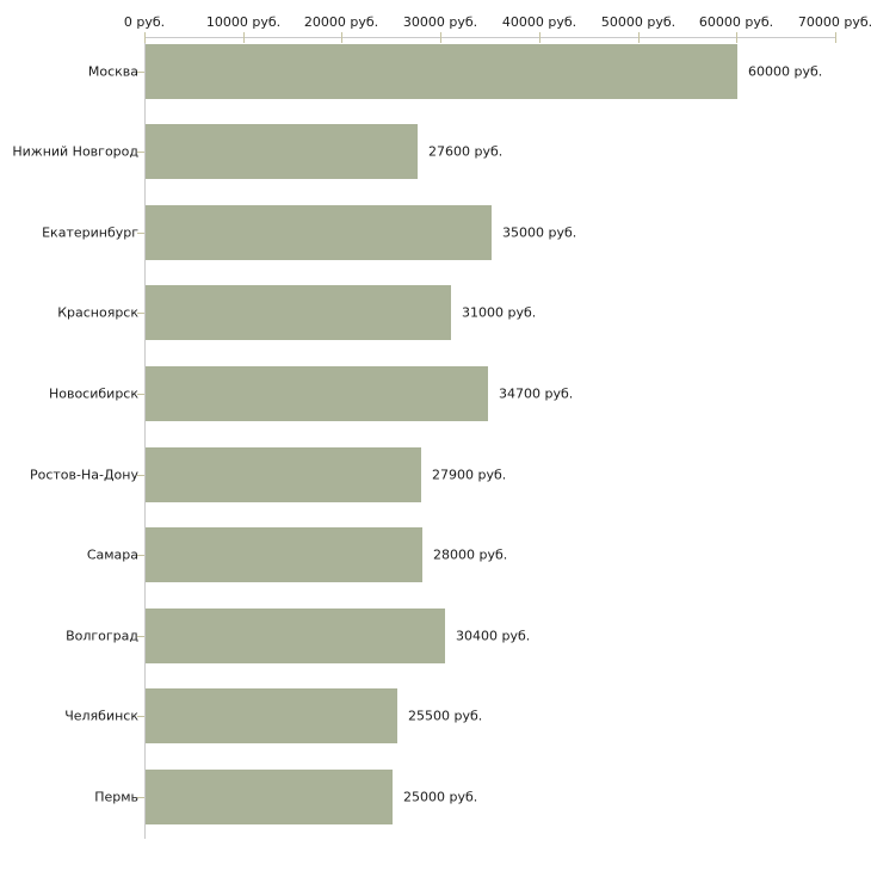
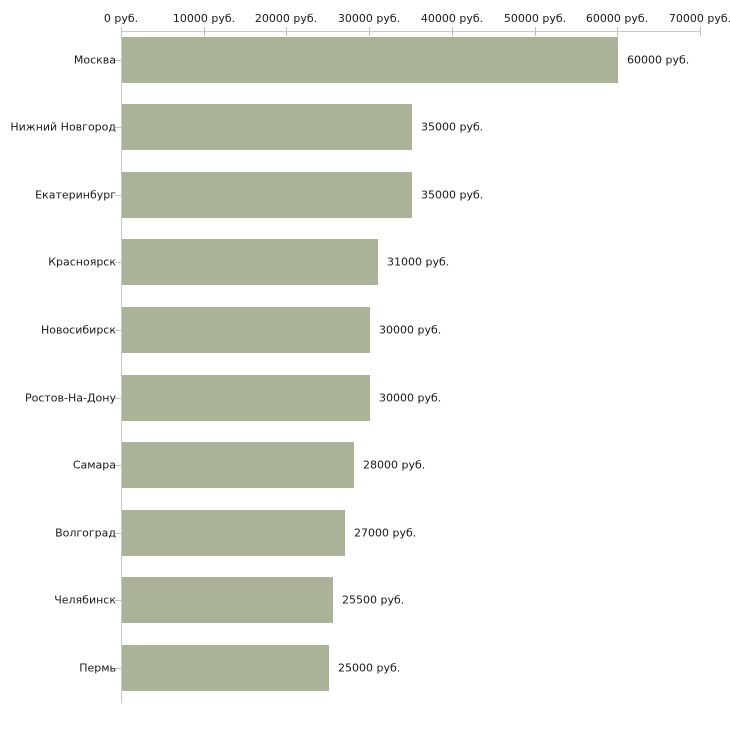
Нижний Новгород: 27600 -> 35000
Новосибирск: 34700 -> 30000
Ростов-На-Дону: 27900 -> 30000
Волгоград: 30400 -> 27000
